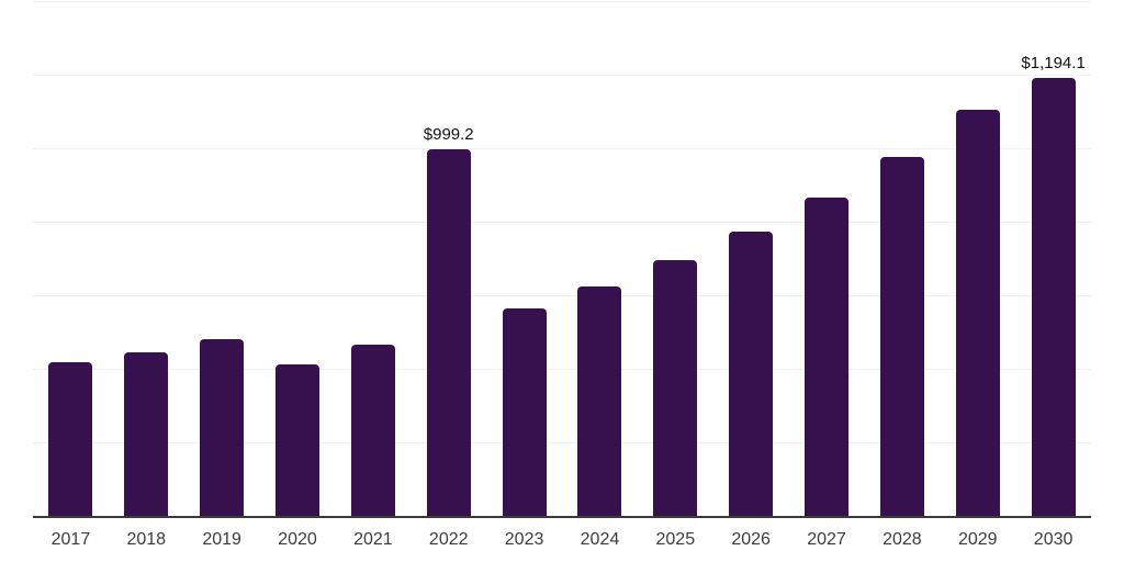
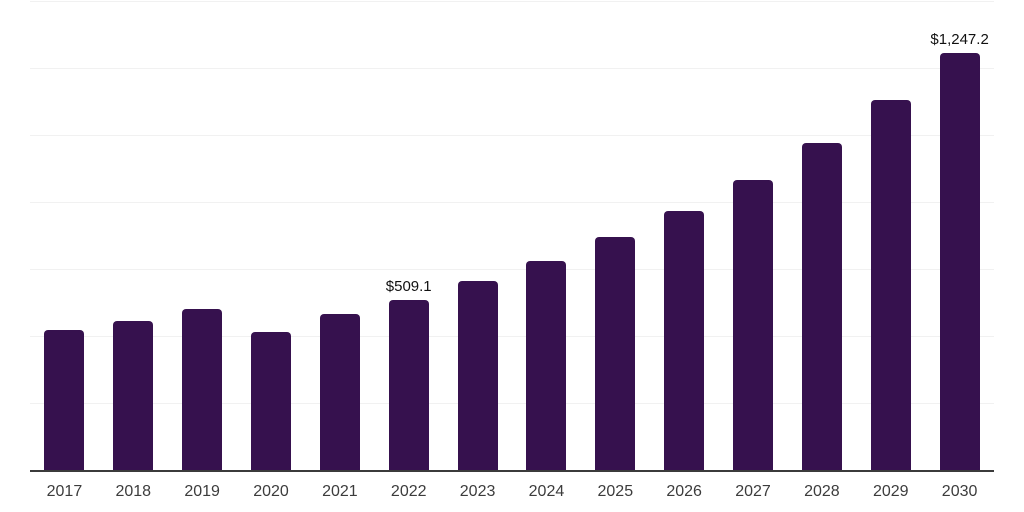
2022: $999.2 -> $509.1
2030: $1,194.1 -> $1,247.2
